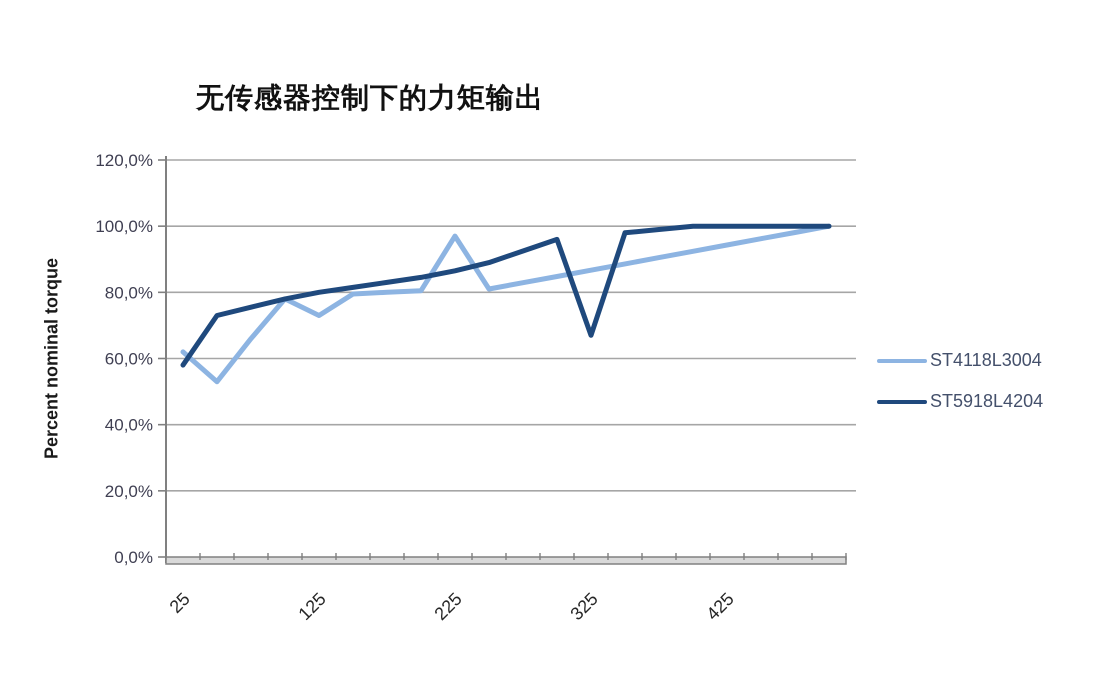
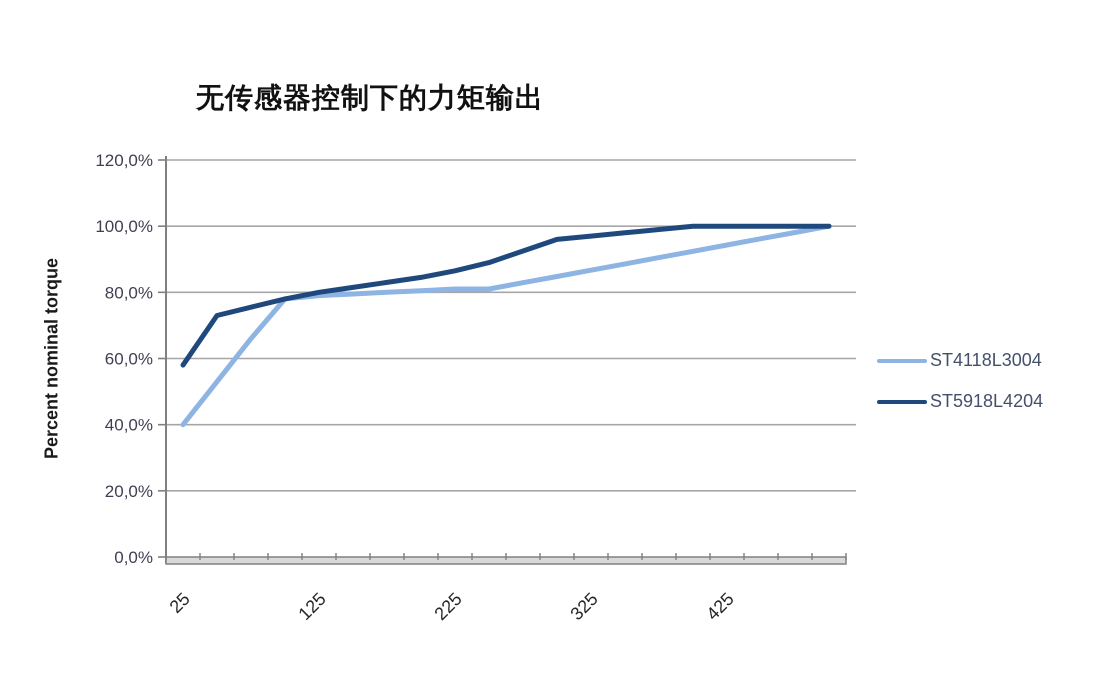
ST4118L3004/25: 62% -> 40%
ST4118L3004/125: 73% -> 79%
ST4118L3004/225: 97% -> 81%
ST5918L4204/325: 67% -> 97%
